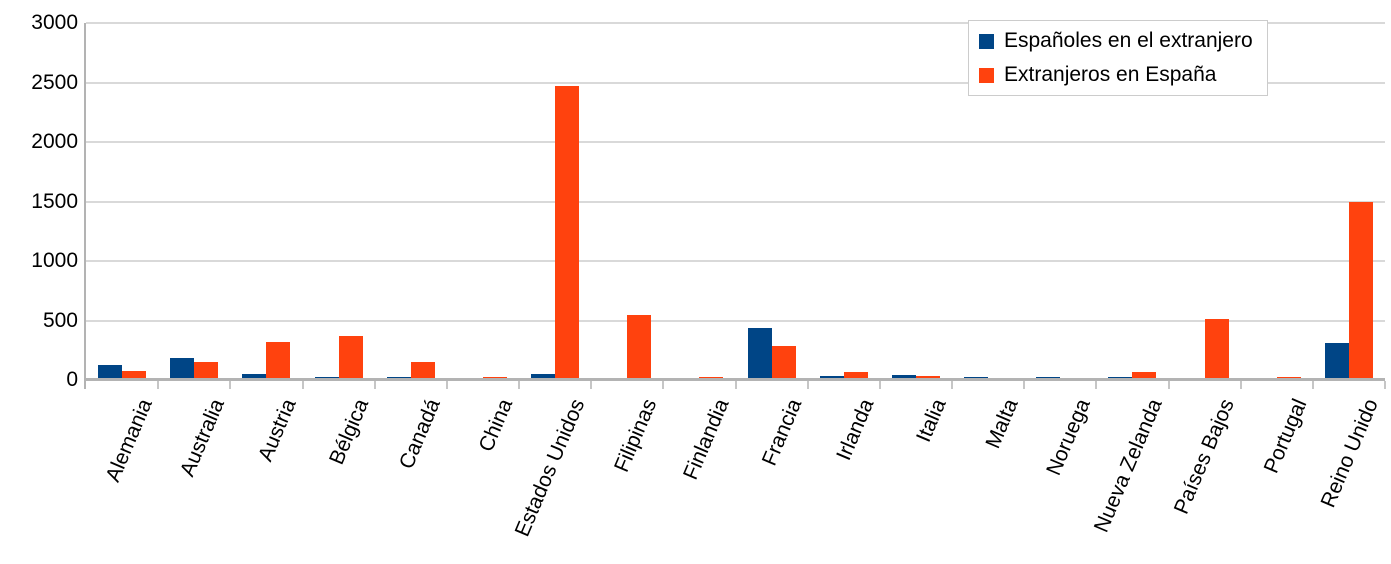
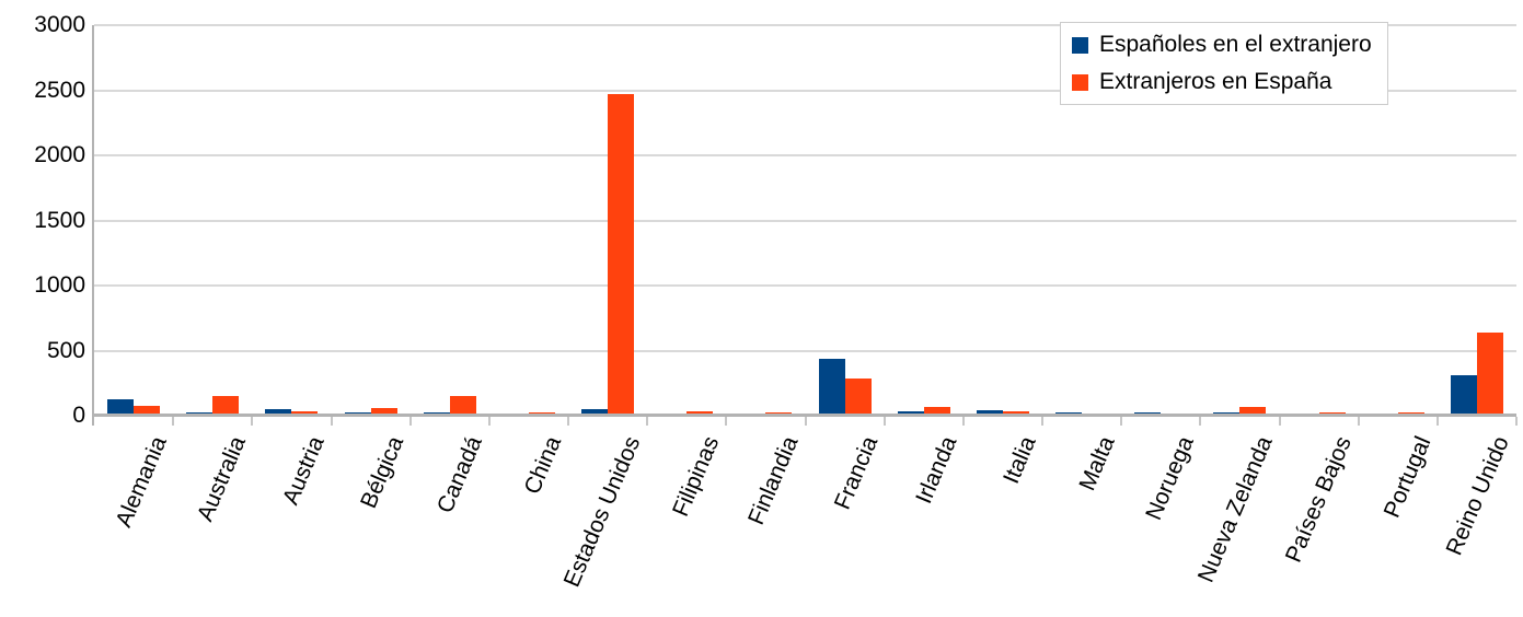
Españoles en el extranjero/Australia: 180 -> 20
Extranjeros en España/Austria: 310 -> 20
Extranjeros en España/Bélgica: 360 -> 50
Extranjeros en España/Filipinas: 540 -> 20
Extranjeros en España/Países Bajos: 500 -> 20
Extranjeros en España/Reino Unido: 1490 -> 630
